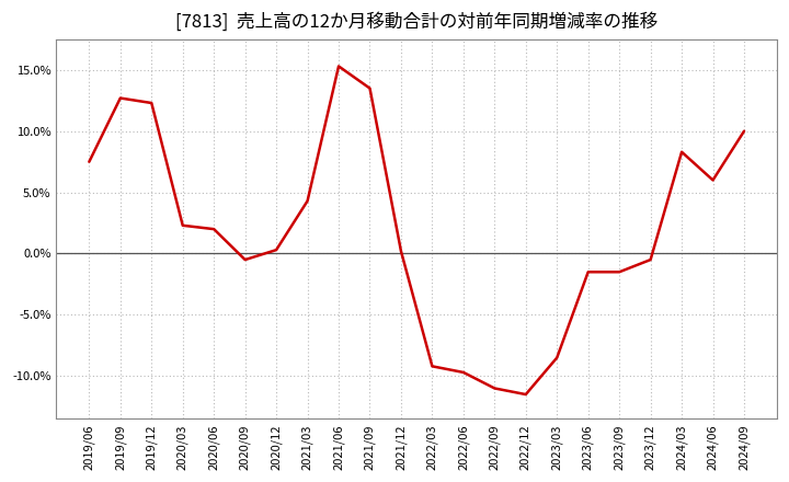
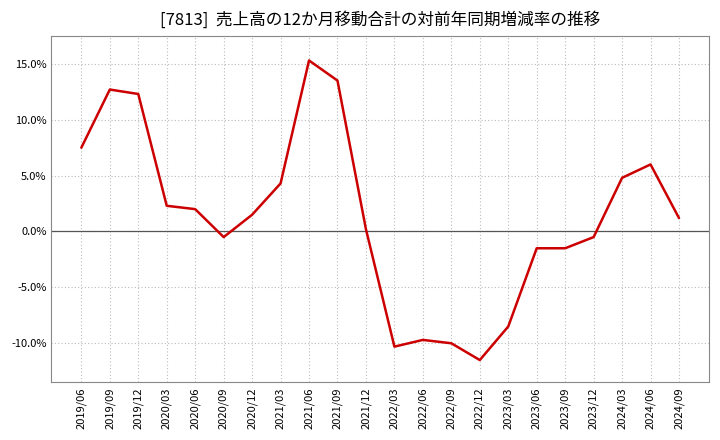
2020/12: 0.3% -> 1.5%
2022/03: -9.2% -> -10.3%
2022/09: -11.0% -> -10.0%
2024/03: 8.3% -> 4.8%
2024/09: 10.0% -> 1.2%
